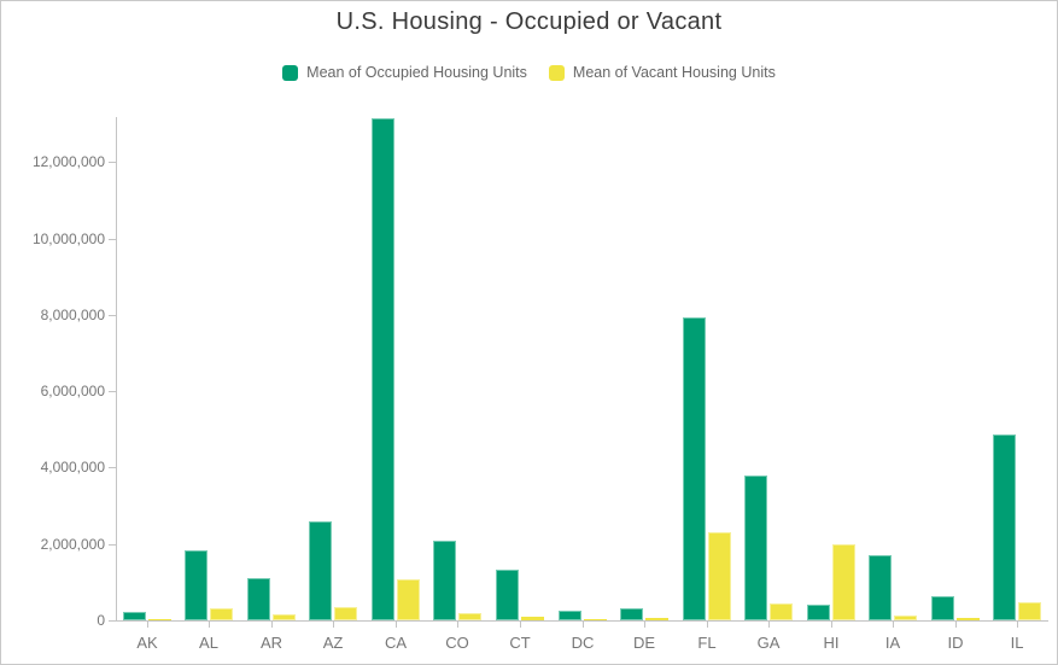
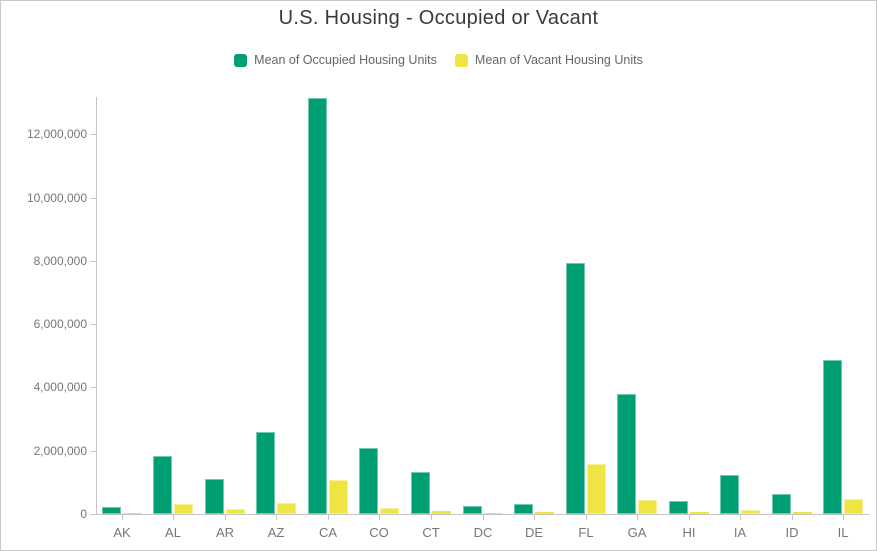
Mean of Vacant Housing Units/FL: 2300000 -> 1600000
Mean of Vacant Housing Units/HI: 2000000 -> 100000
Mean of Occupied Housing Units/IA: 1700000 -> 1200000
